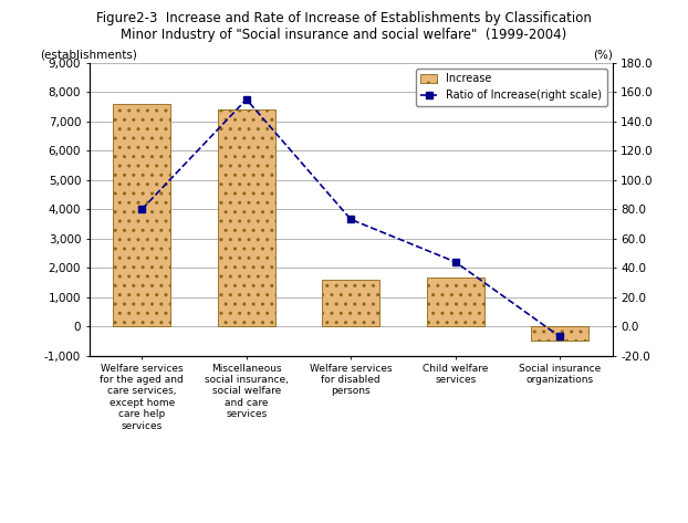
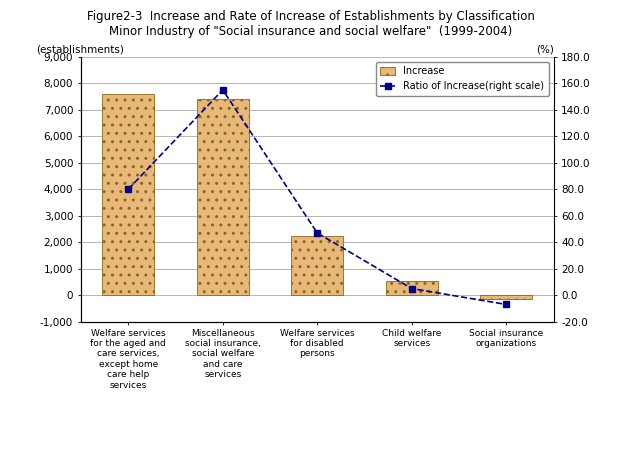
Increase/Welfare services for disabled persons: 1,600 -> 2,250
Ratio of Increase(right scale)/Welfare services for disabled persons: 73 -> 47
Increase/Child welfare services: 1,650 -> 550
Ratio of Increase(right scale)/Child welfare services: 44 -> 5
Increase/Social insurance organizations: -500 -> -150
